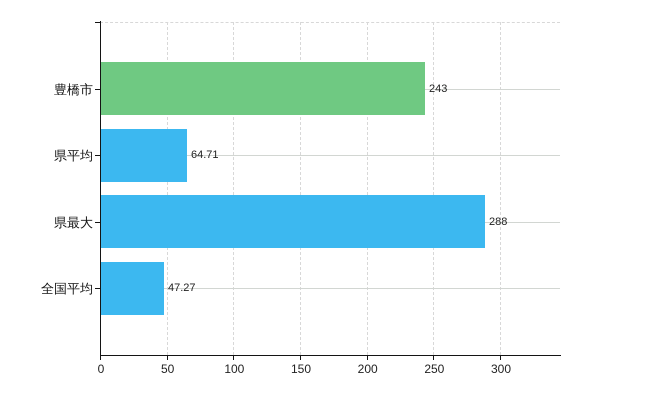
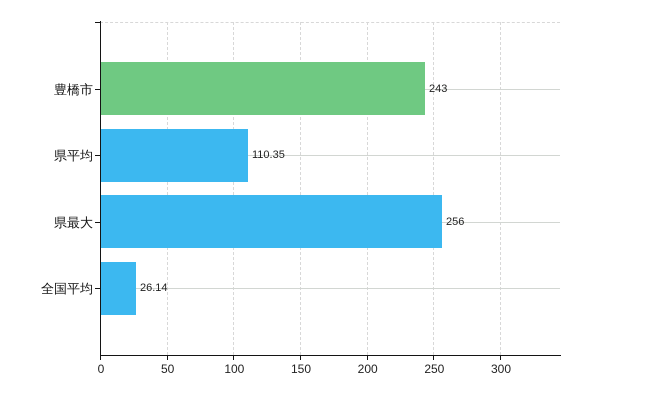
県平均: 64.71 -> 110.35
県最大: 288 -> 256
全国平均: 47.27 -> 26.14
